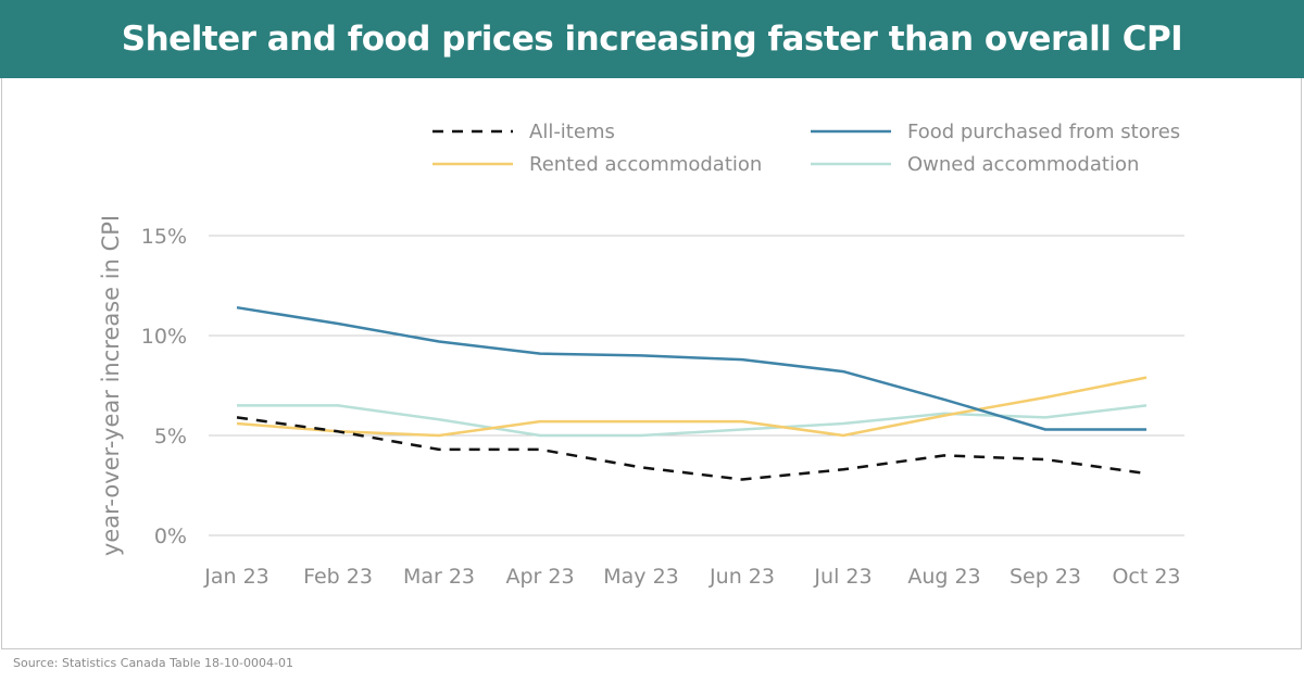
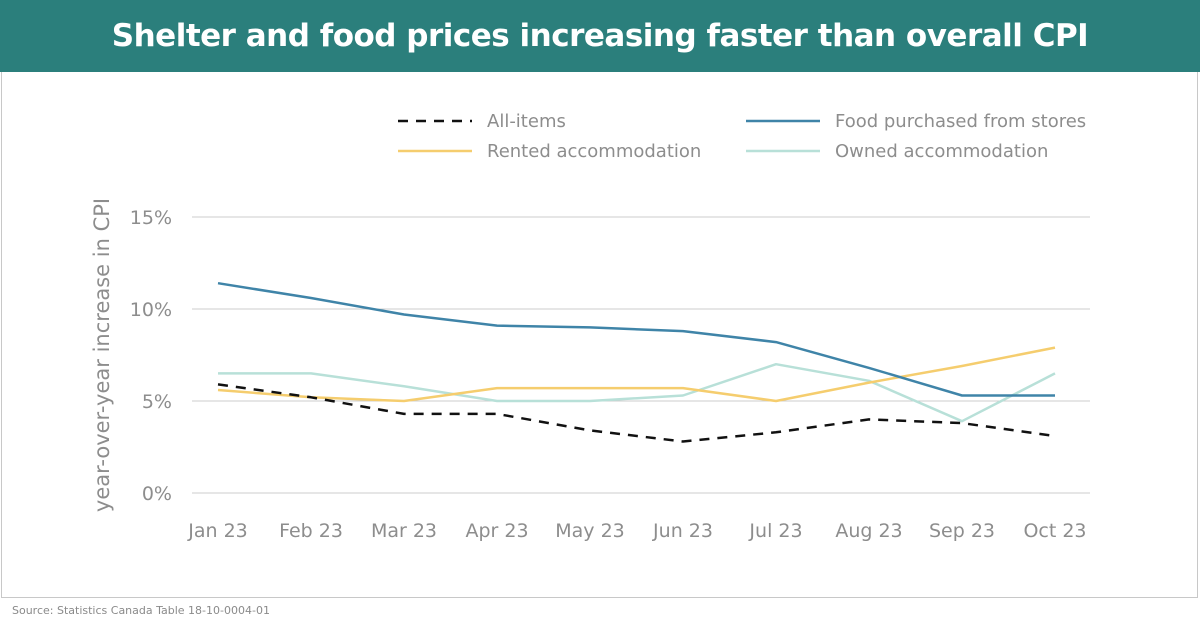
Owned accommodation/Jul 23: 5.6% -> 7.0%
Owned accommodation/Sep 23: 5.9% -> 3.9%
